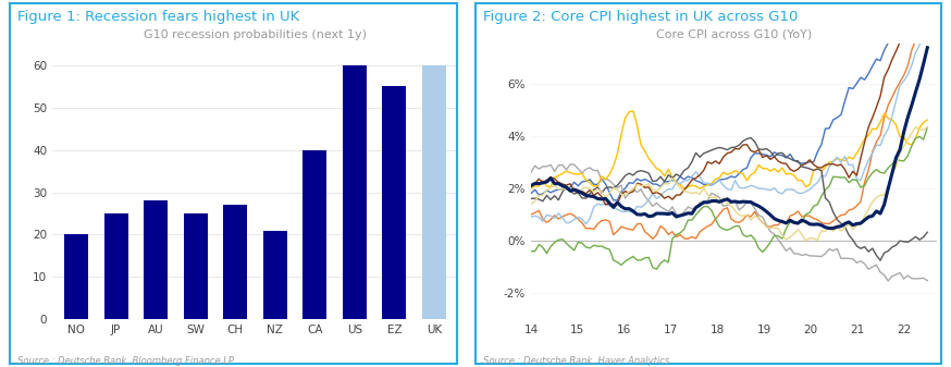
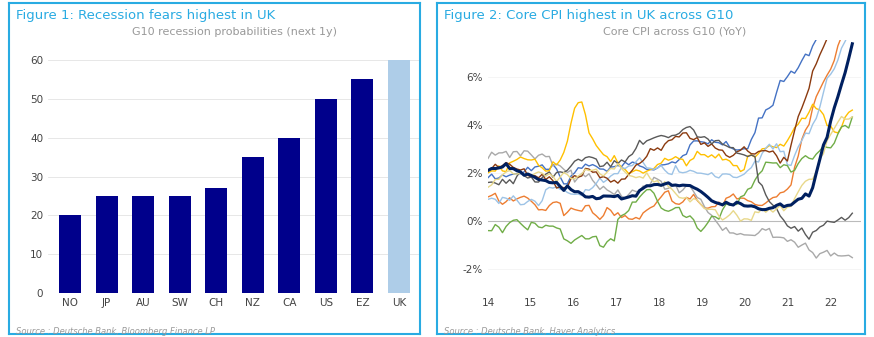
G10 recession probabilities (next 1y)/AU: 28 -> 25
G10 recession probabilities (next 1y)/NZ: 21 -> 35
G10 recession probabilities (next 1y)/US: 60 -> 50
